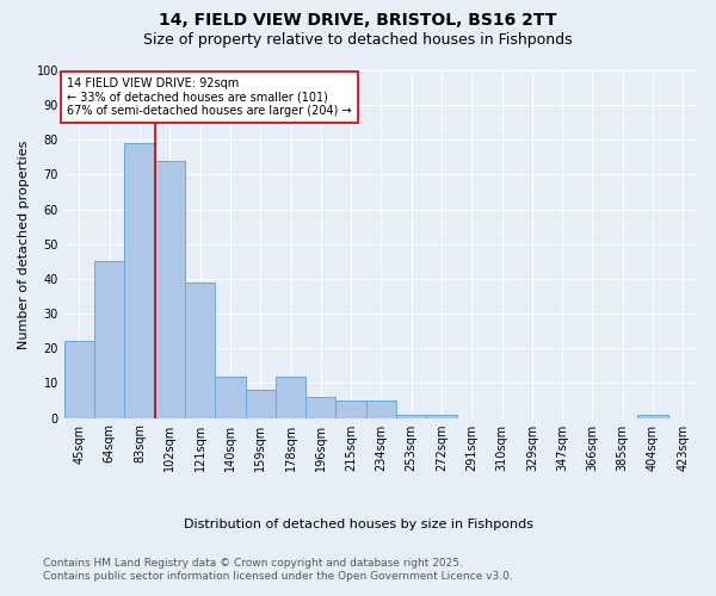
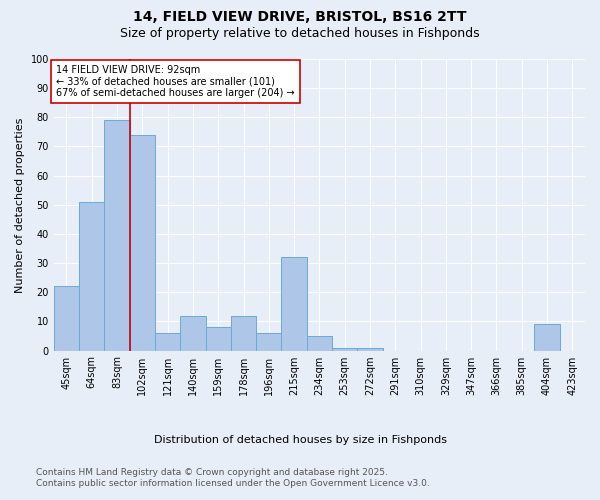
64sqm: 45 -> 51
121sqm: 39 -> 6
215sqm: 5 -> 32
404sqm: 1 -> 9
